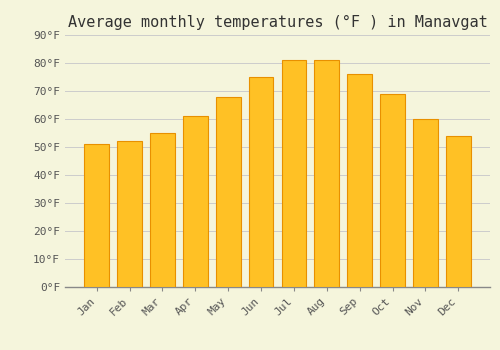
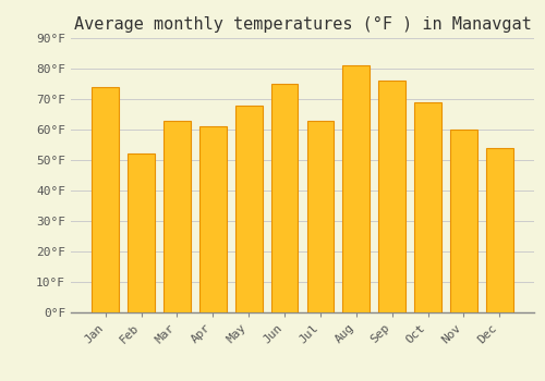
Jan: 51°F -> 74°F
Mar: 55°F -> 63°F
Jul: 81°F -> 63°F
